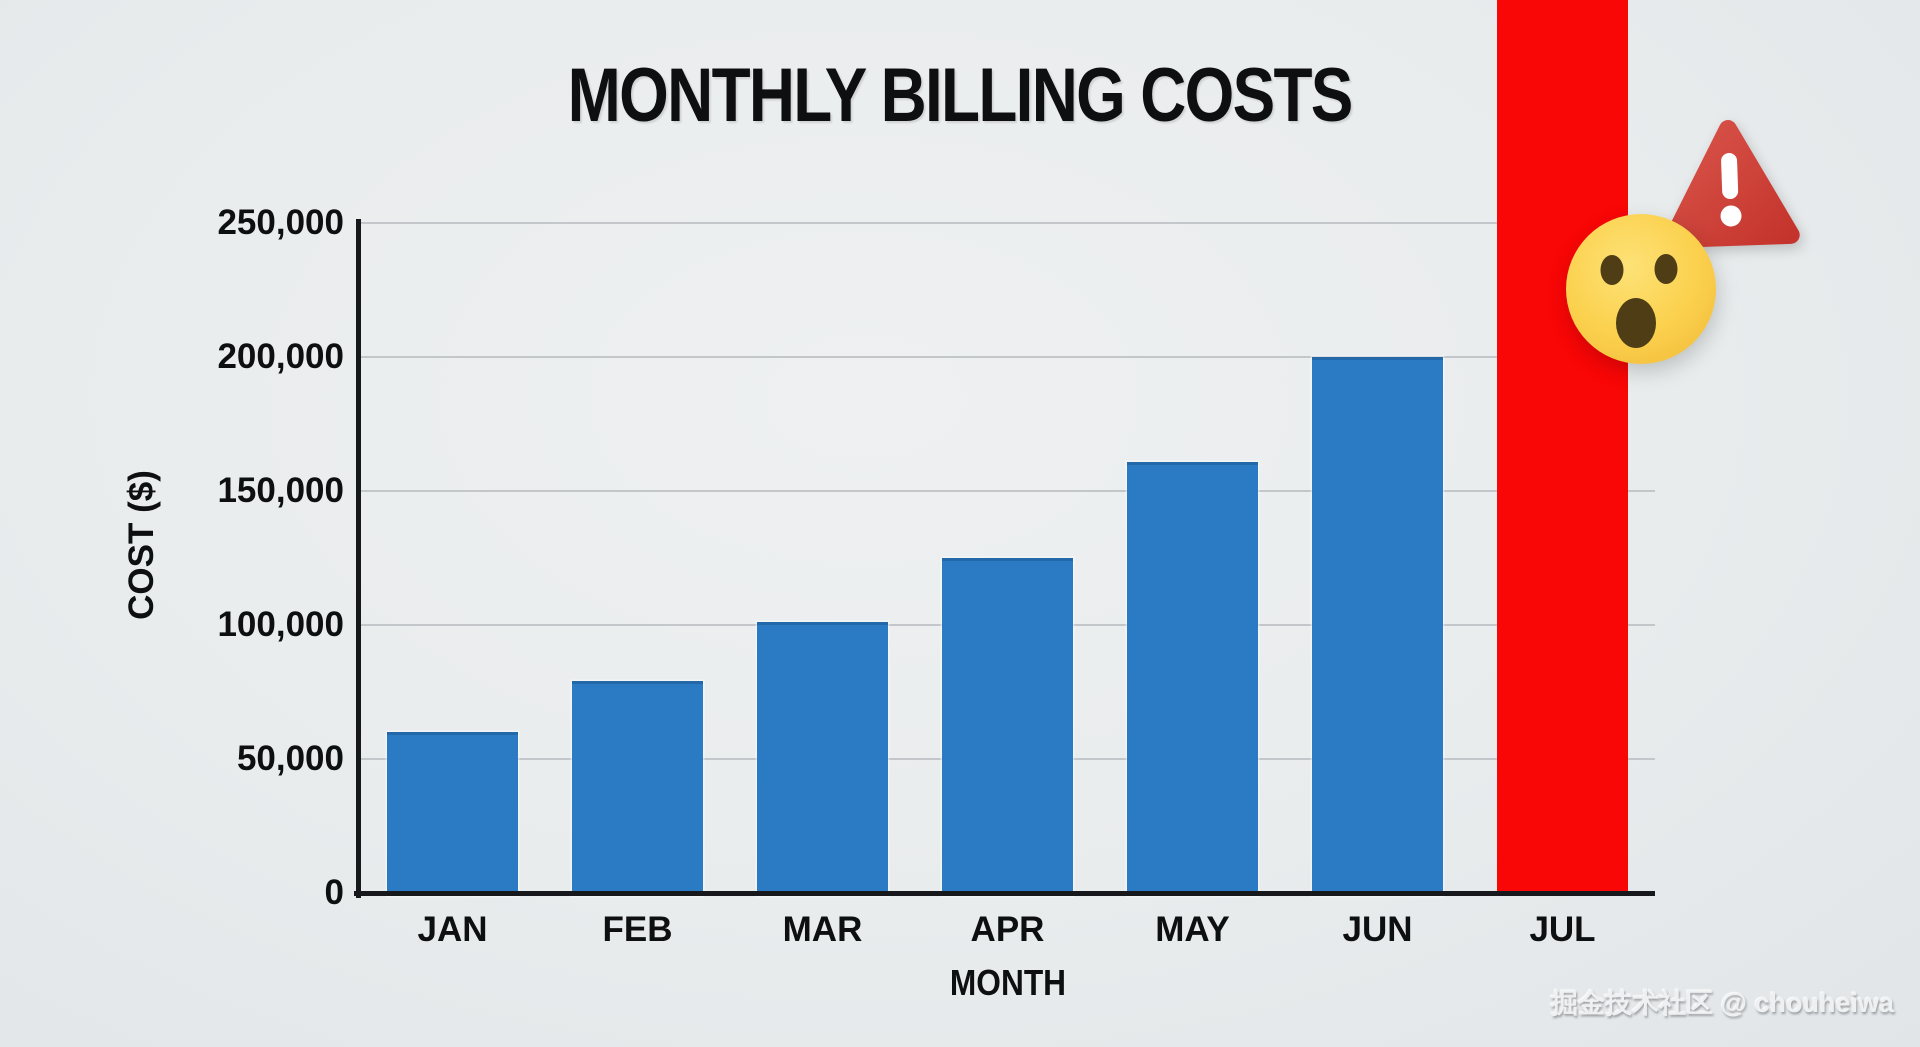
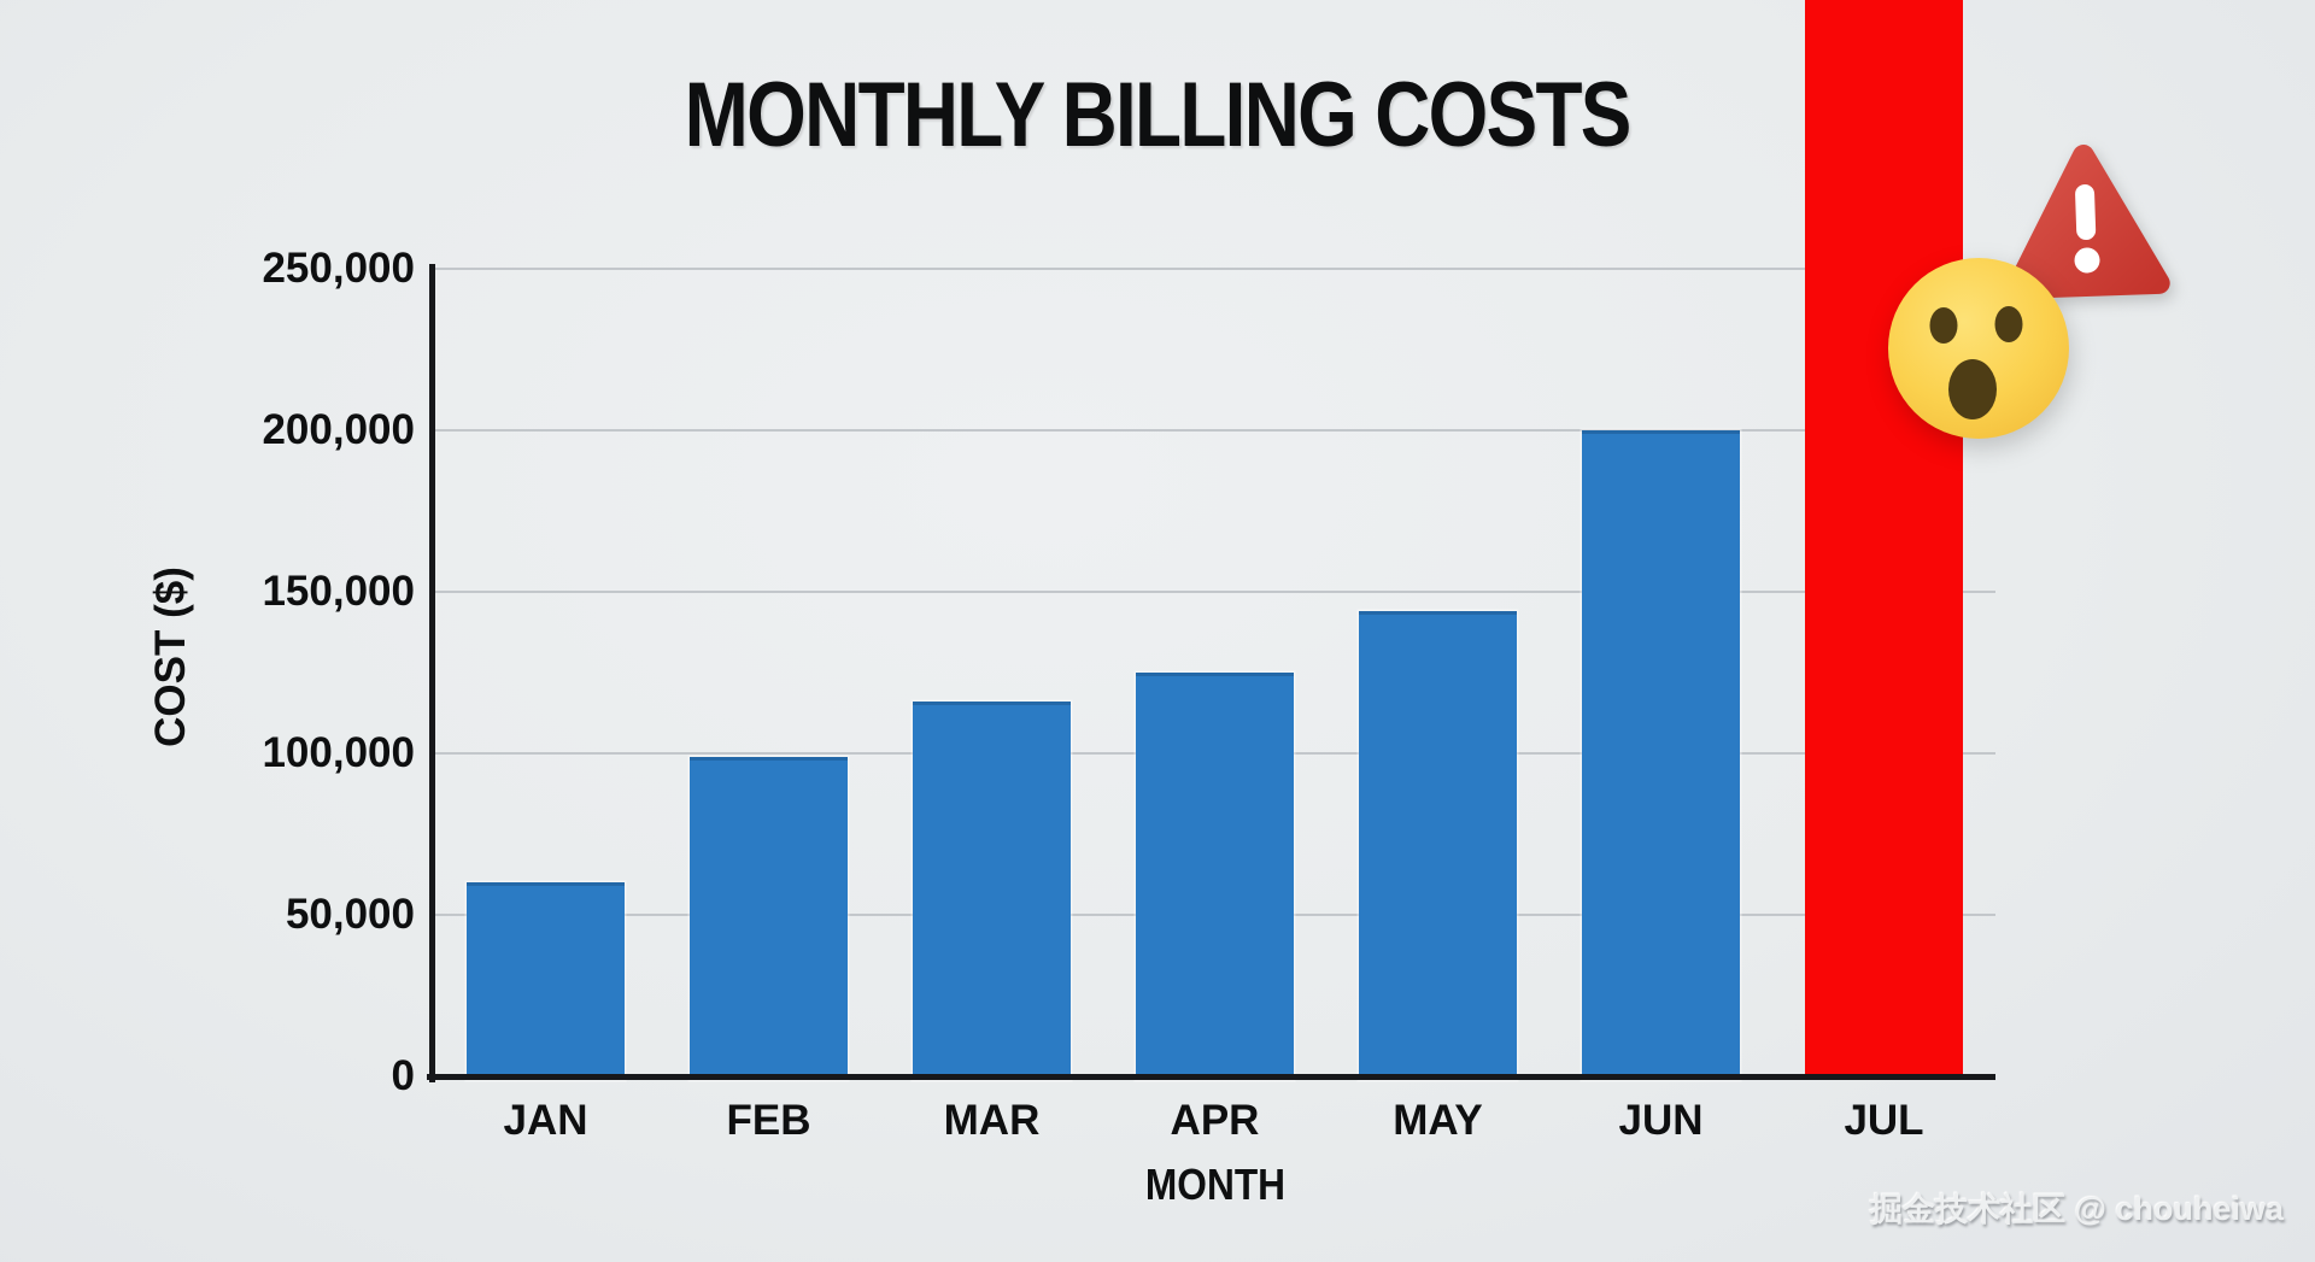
FEB: 79000 -> 99000
MAR: 101000 -> 116000
MAY: 161000 -> 144000
